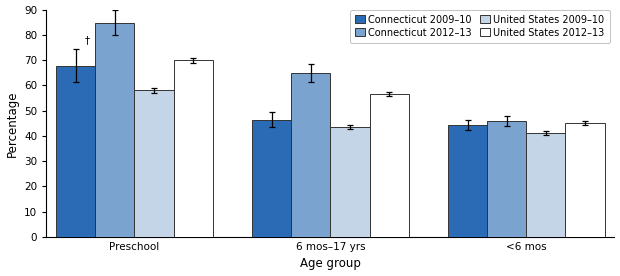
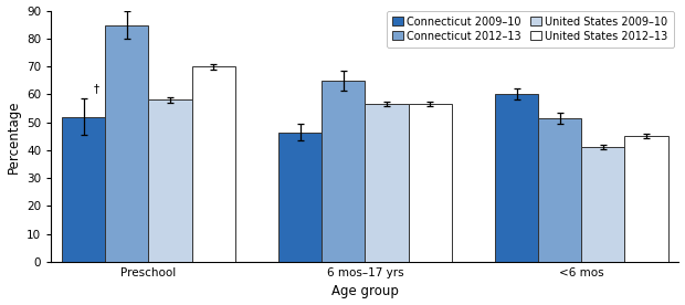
Connecticut 2009–10/Preschool: 67.8 -> 52.0
United States 2009–10/6 mos–17 yrs: 43.5 -> 56.5
Connecticut 2009–10/<6 mos: 44.5 -> 60.0
Connecticut 2012–13/<6 mos: 46.0 -> 51.5
